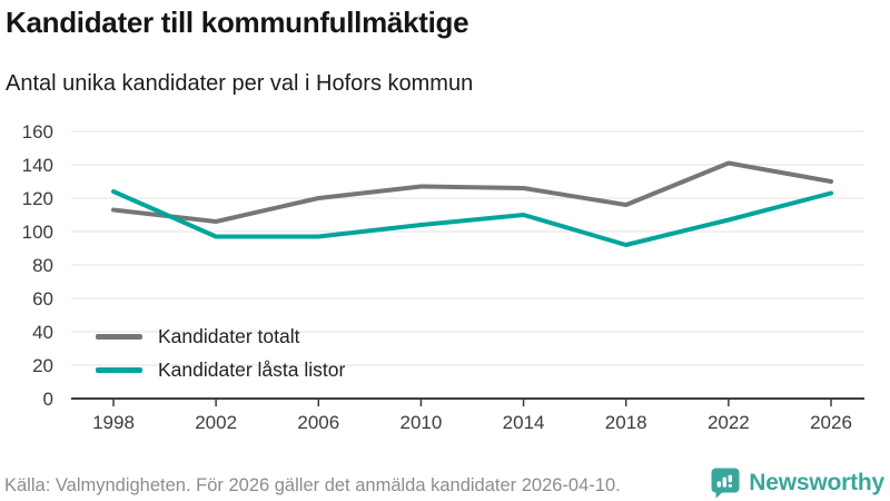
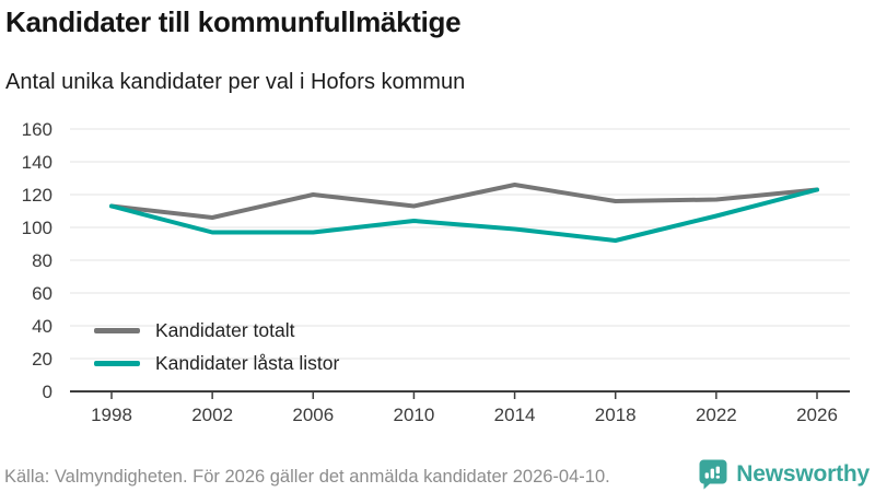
Kandidater låsta listor/1998: 124 -> 113
Kandidater totalt/2010: 127 -> 113
Kandidater låsta listor/2014: 110 -> 99
Kandidater totalt/2022: 141 -> 117
Kandidater totalt/2026: 130 -> 123
